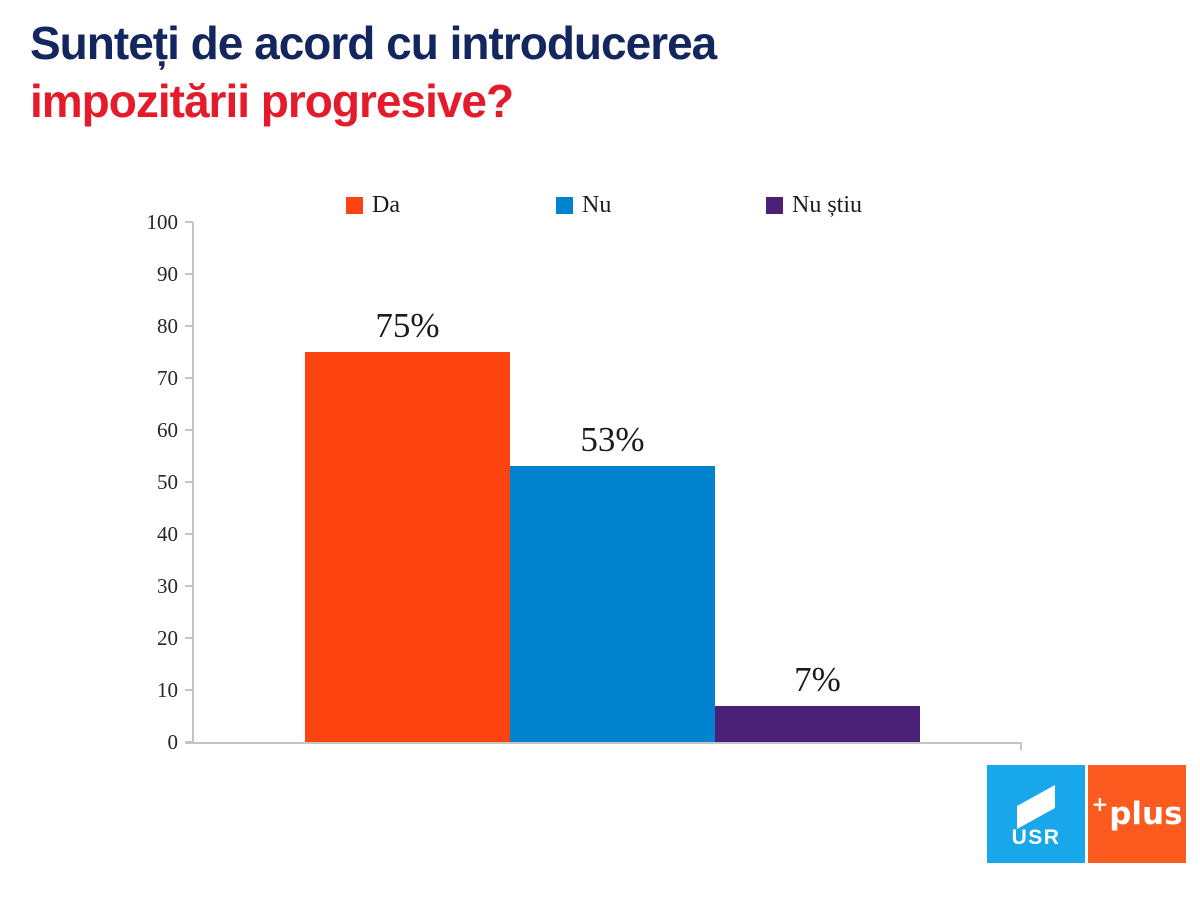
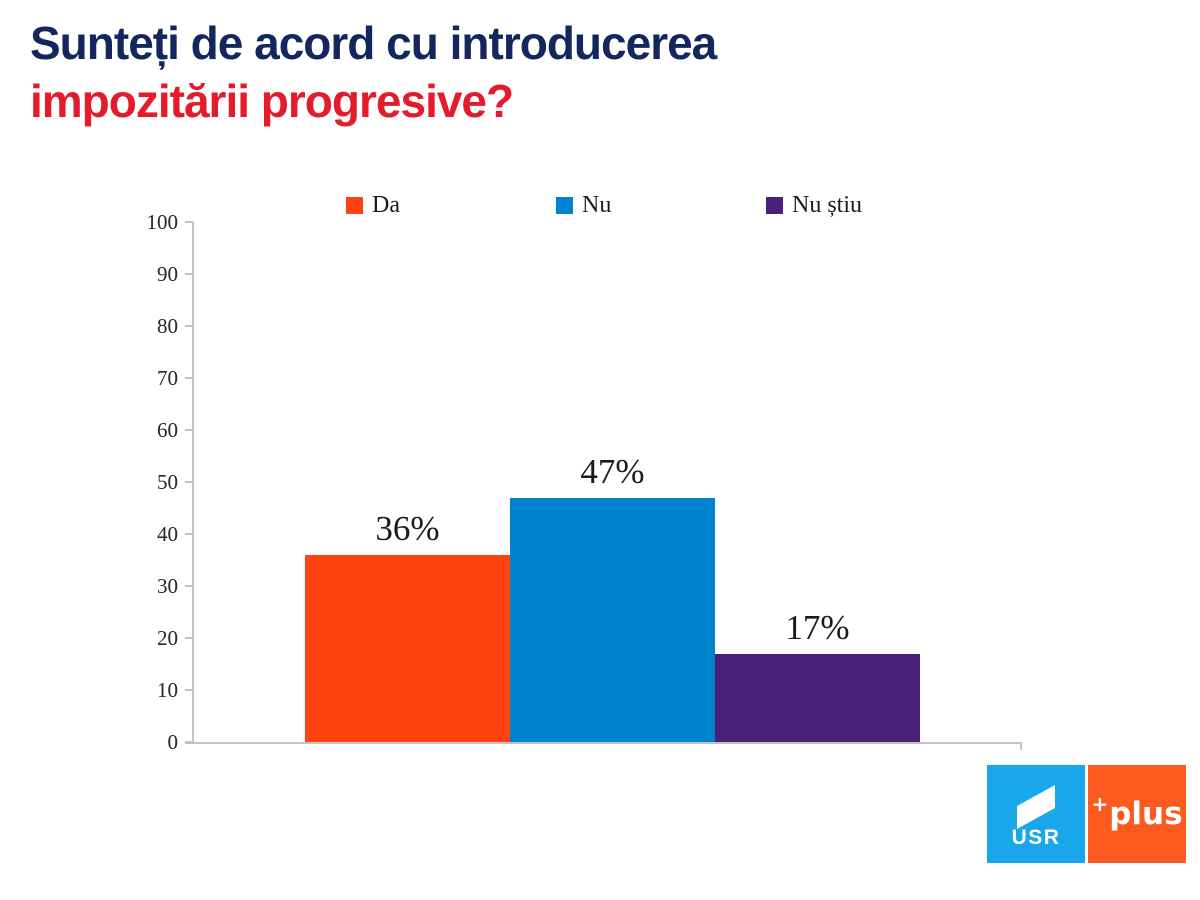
Da: 75% -> 36%
Nu: 53% -> 47%
Nu știu: 7% -> 17%
